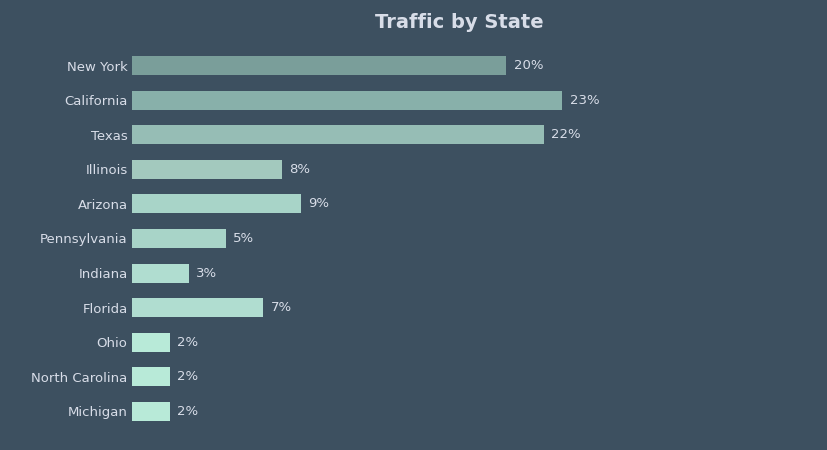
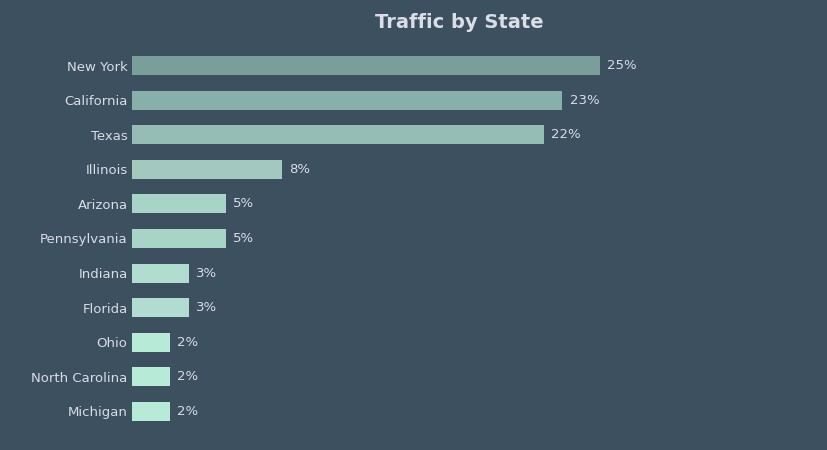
New York: 20% -> 25%
Arizona: 9% -> 5%
Florida: 7% -> 3%
